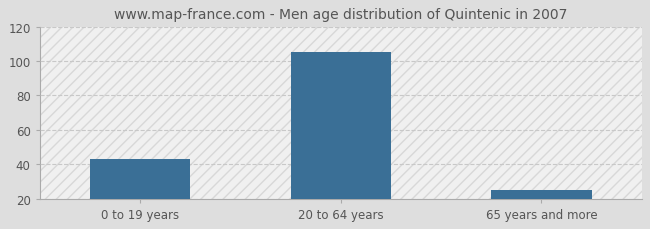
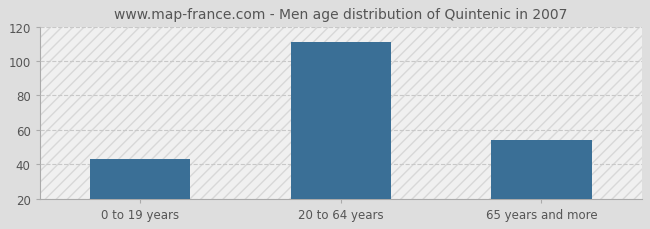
20 to 64 years: 105 -> 111
65 years and more: 25 -> 54
